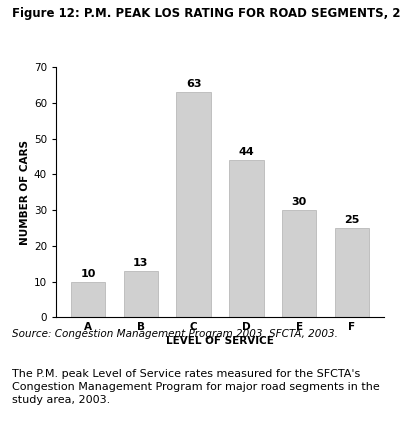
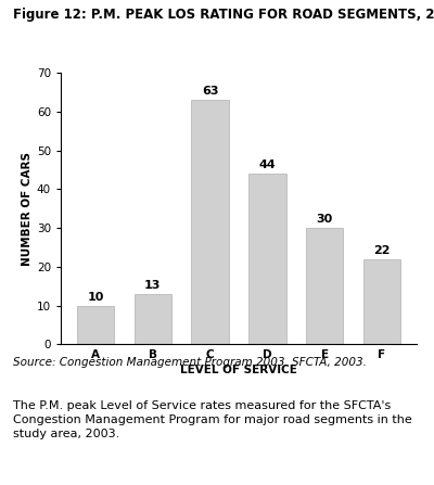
F: 25 -> 22
